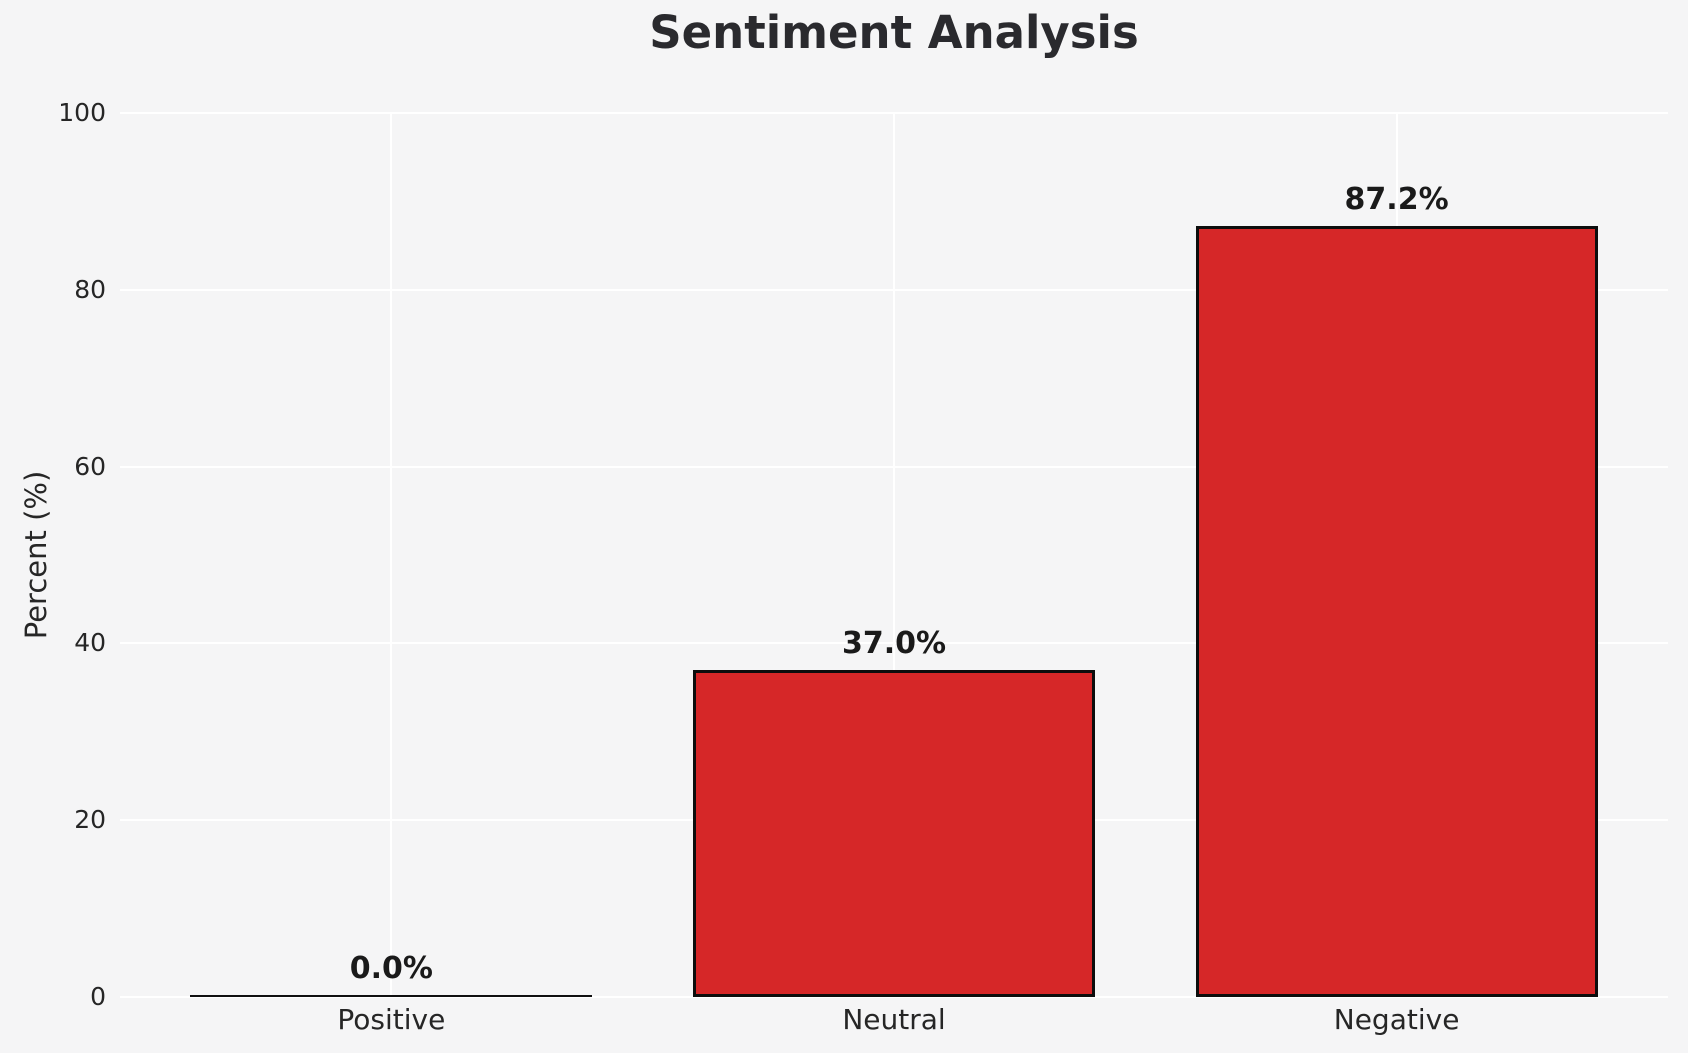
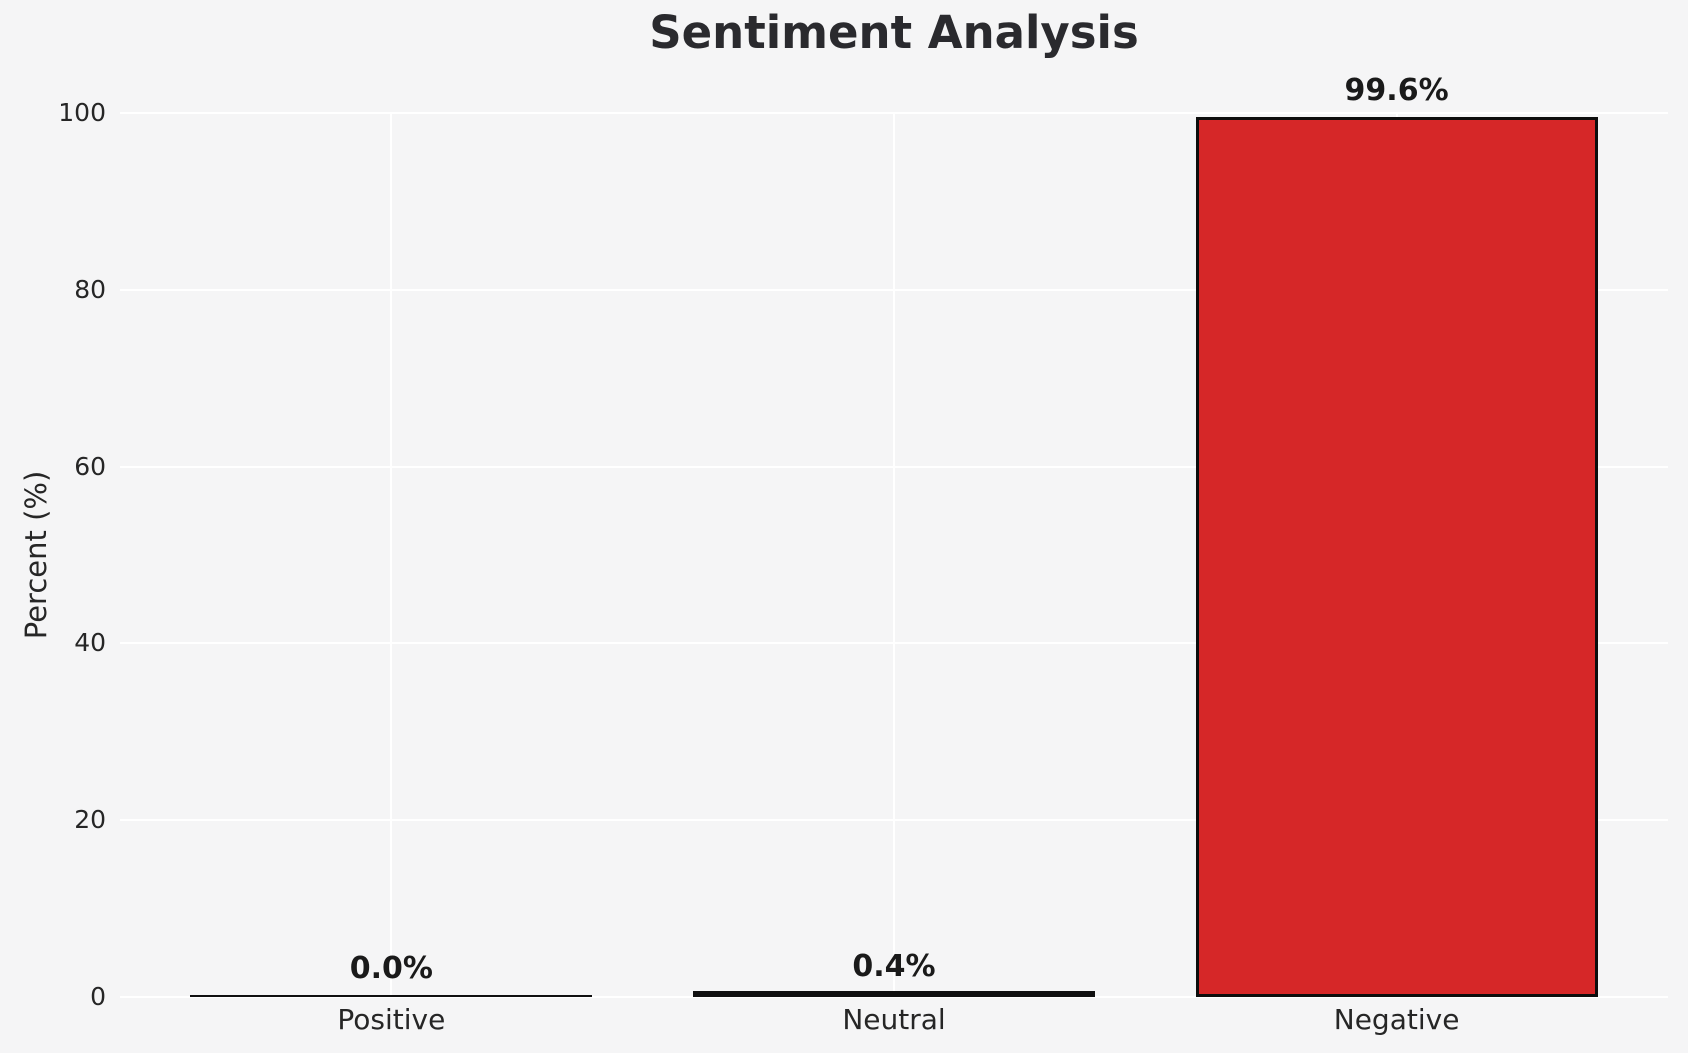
Neutral: 37.0% -> 0.4%
Negative: 87.2% -> 99.6%
